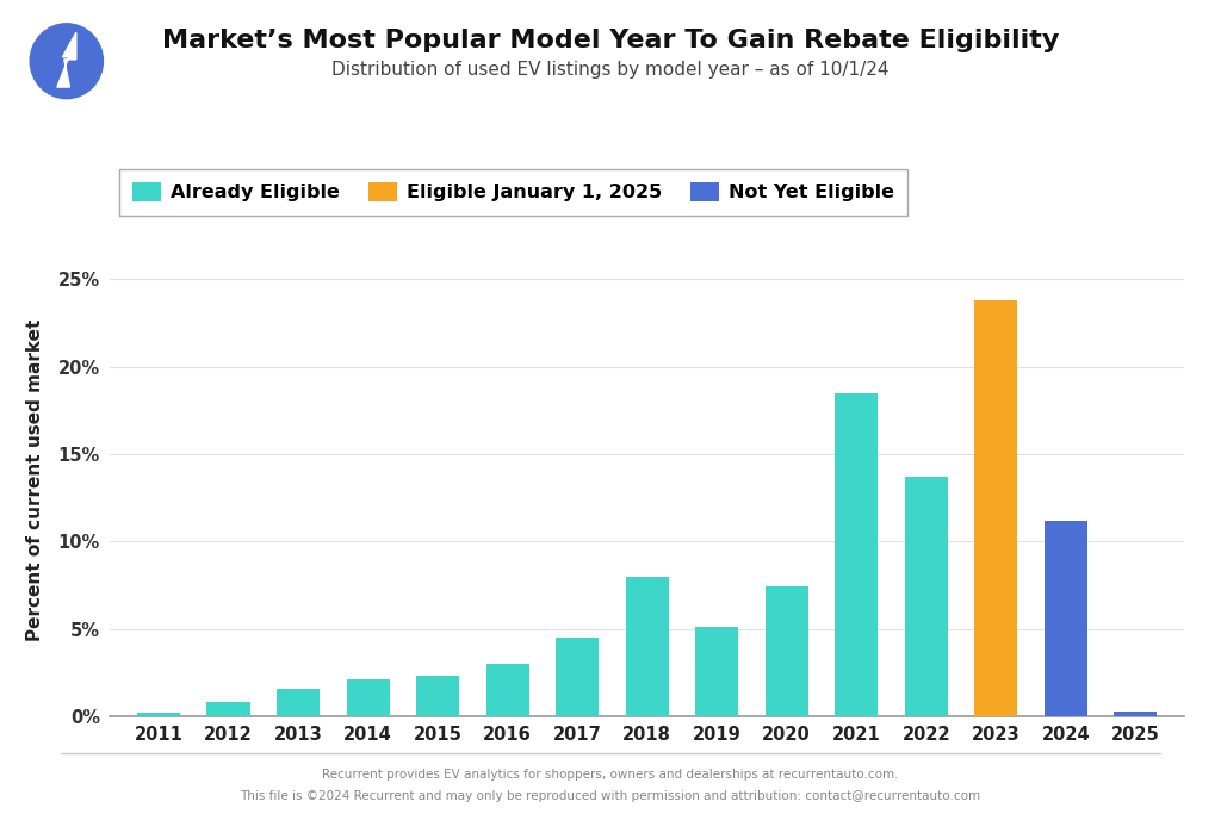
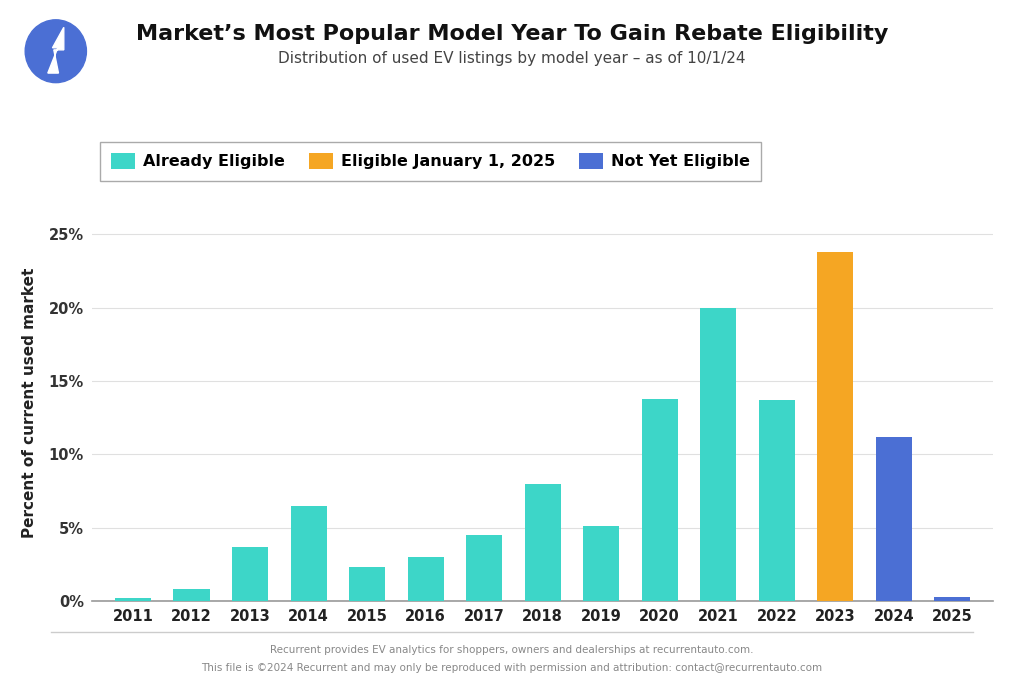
2013: 1.6% -> 3.7%
2014: 2.1% -> 6.5%
2020: 7.4% -> 13.8%
2021: 18.5% -> 20.0%
